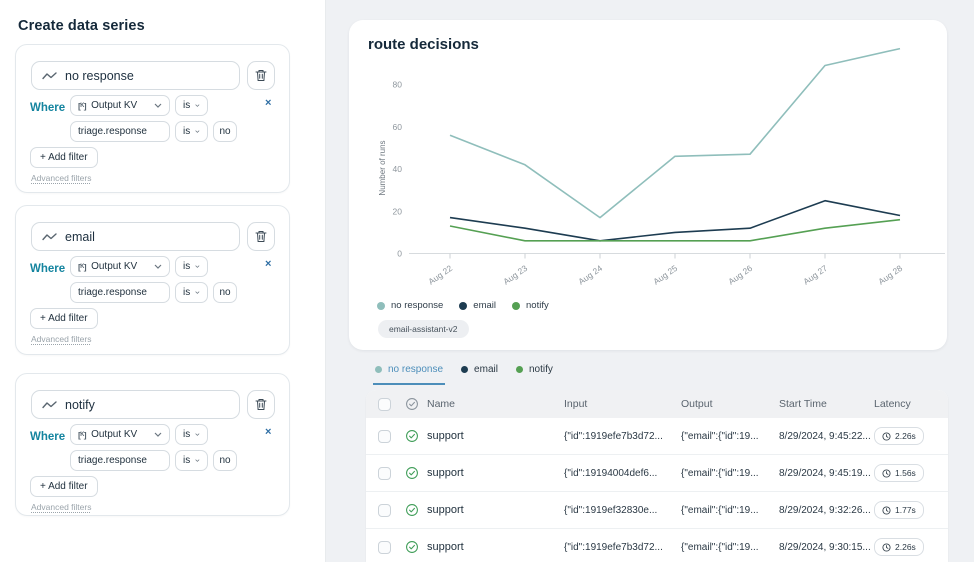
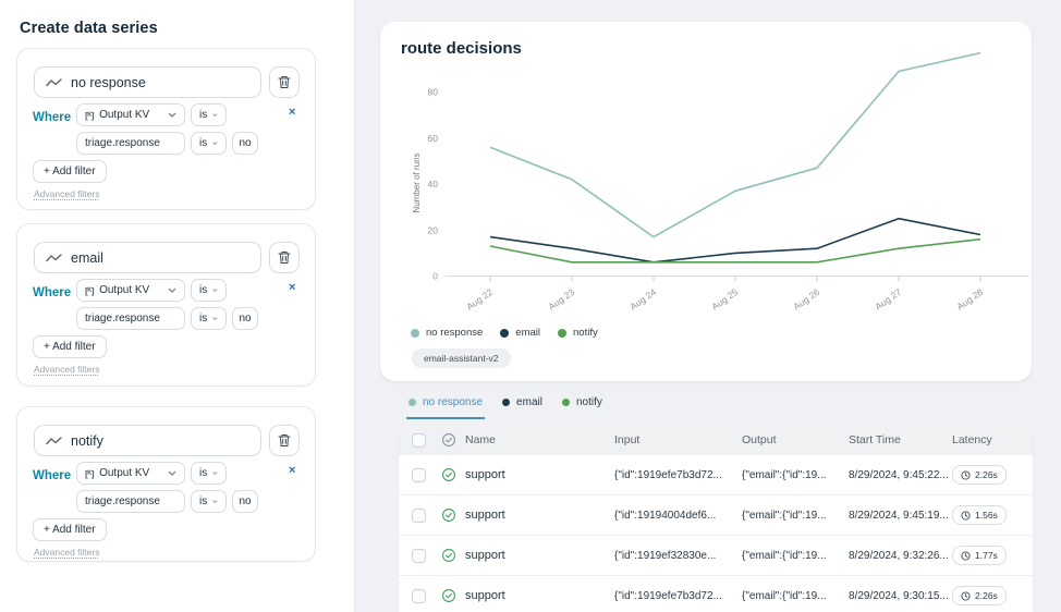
no response/Aug 25: 46 -> 37
